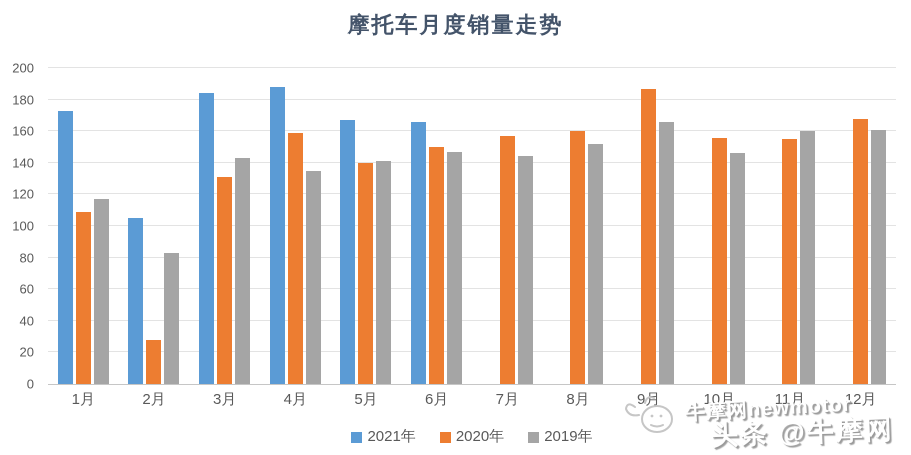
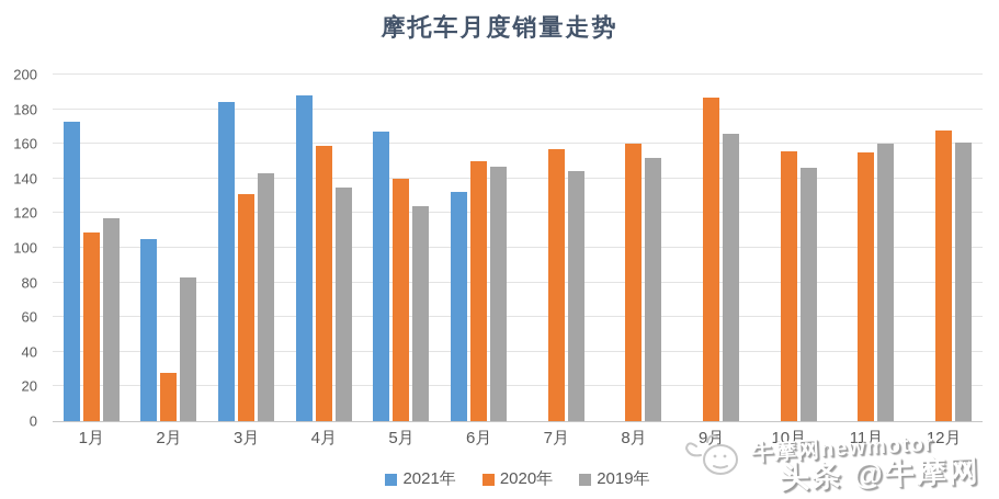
2019年/5月: 141 -> 124
2021年/6月: 166 -> 132
